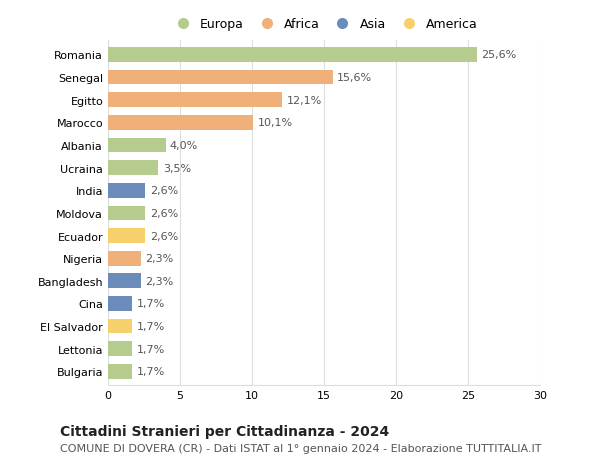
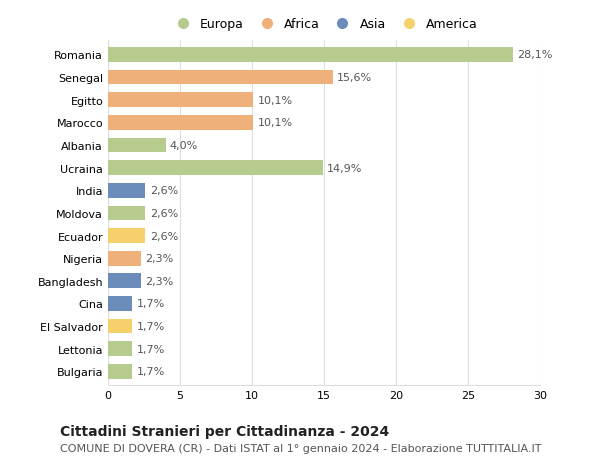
Romania: 25,6% -> 28,1%
Egitto: 12,1% -> 10,1%
Ucraina: 3,5% -> 14,9%
